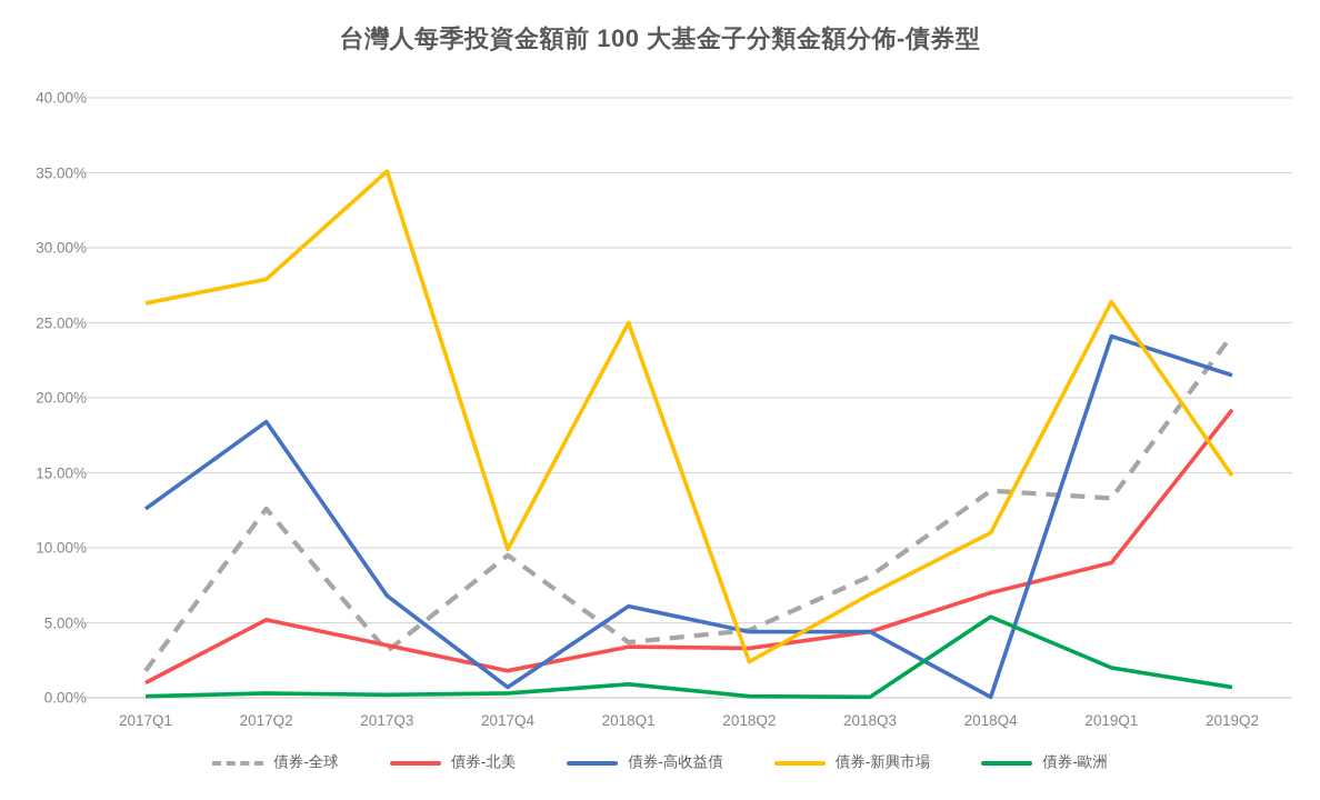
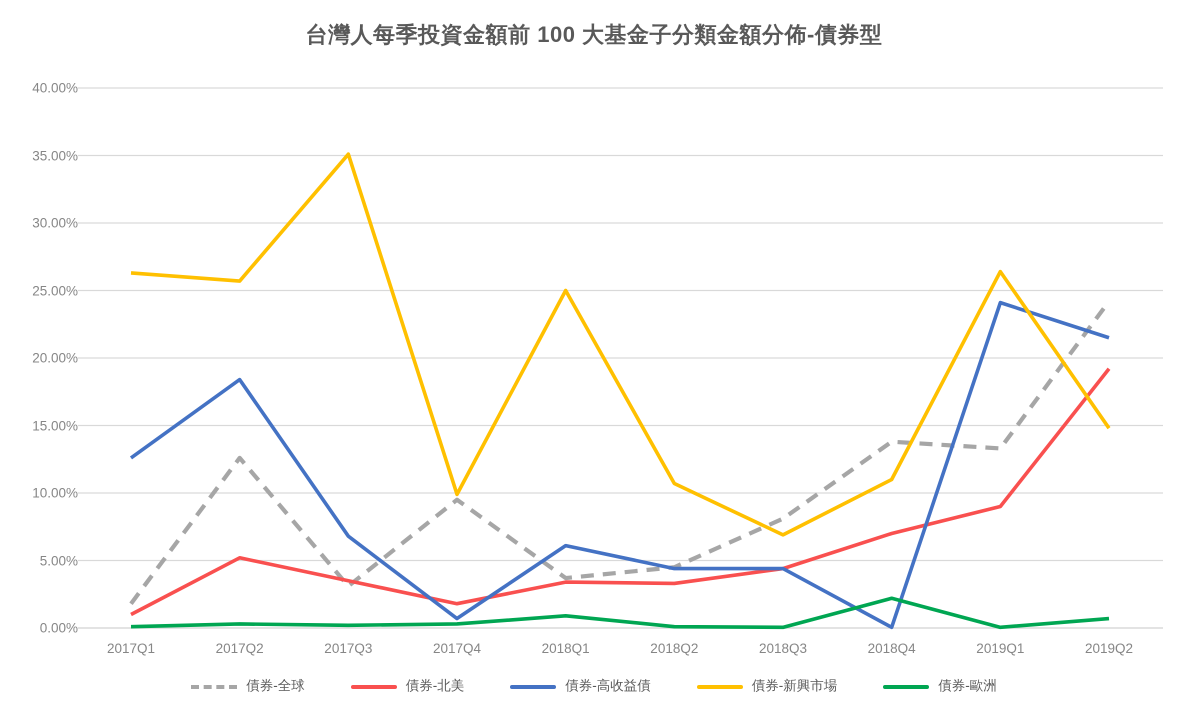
債券-新興市場/2017Q2: 27.9% -> 25.7%
債券-新興市場/2018Q2: 2.4% -> 10.7%
債券-歐洲/2018Q4: 5.4% -> 2.2%
債券-歐洲/2019Q1: 2.0% -> 0.1%
